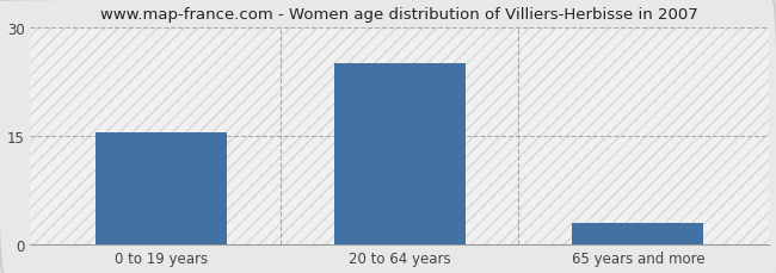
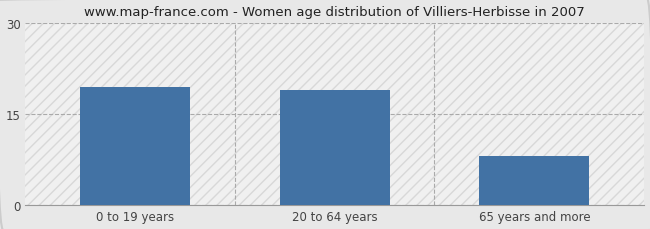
0 to 19 years: 15.5 -> 19.4
20 to 64 years: 25.0 -> 19.0
65 years and more: 3.0 -> 8.0
